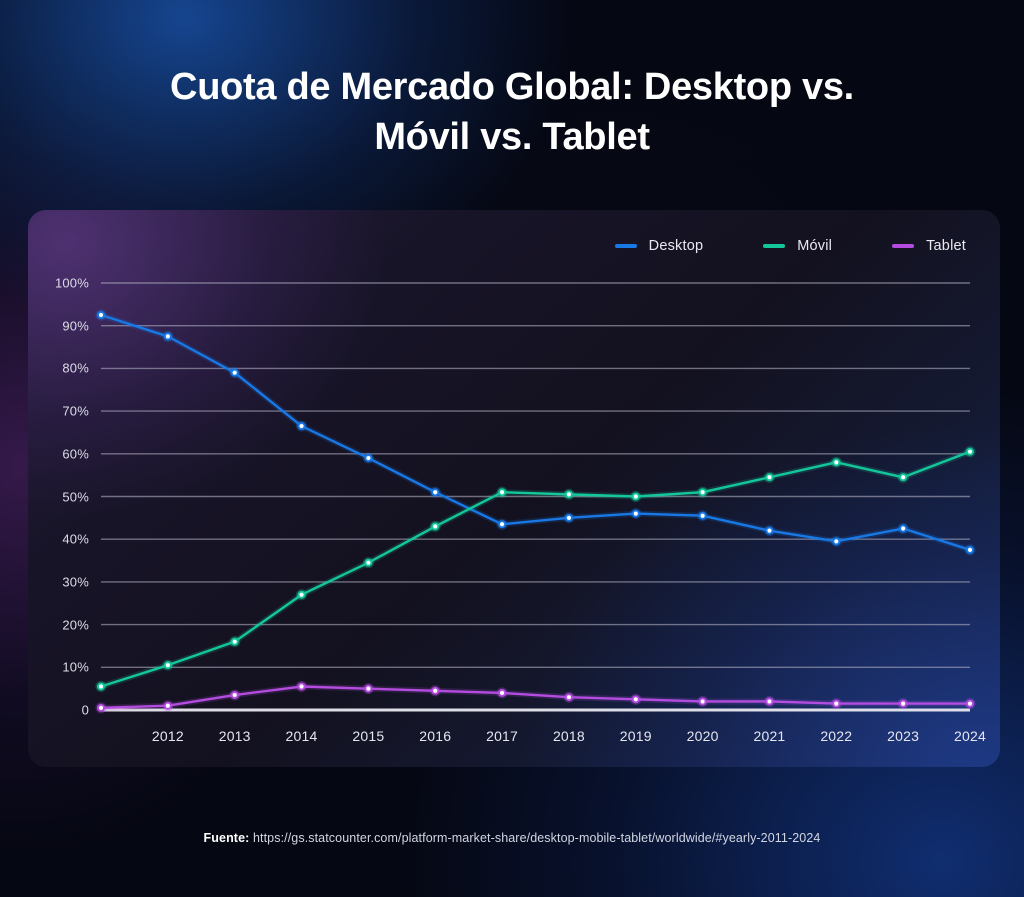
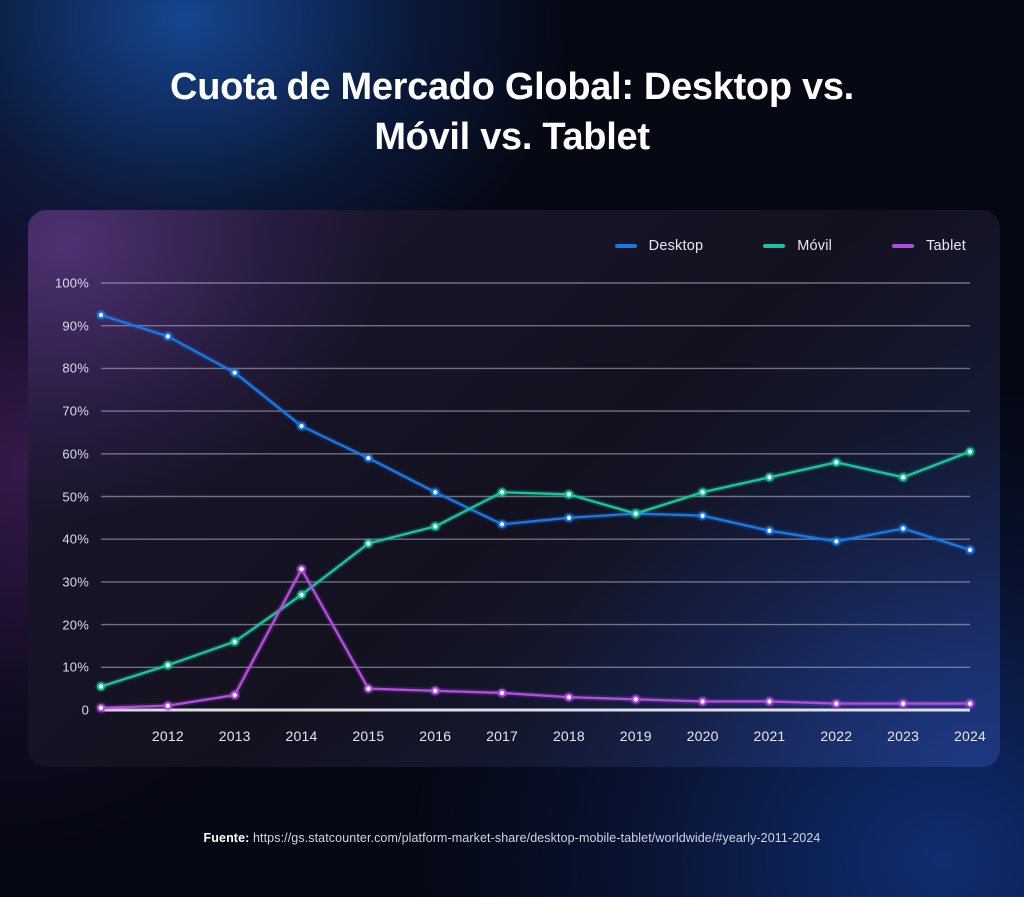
Tablet/2014: 6% -> 33%
Móvil/2015: 34% -> 39%
Móvil/2019: 50% -> 46%
